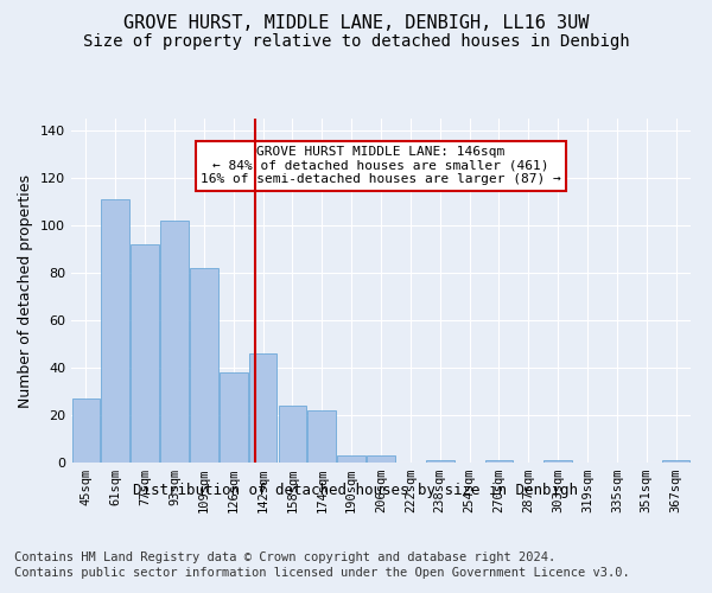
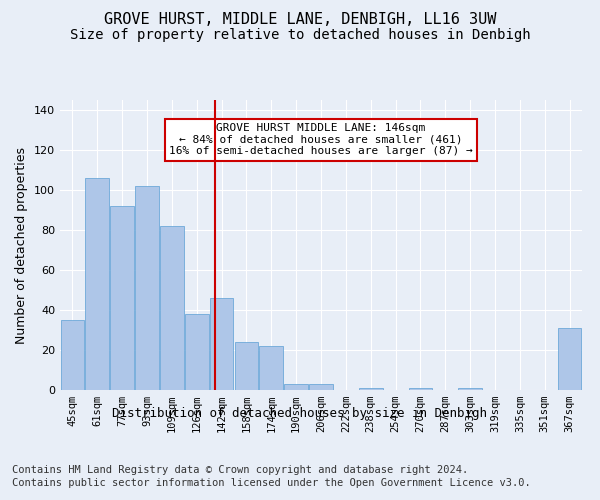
45sqm: 27 -> 35
61sqm: 111 -> 106
367sqm: 1 -> 31
